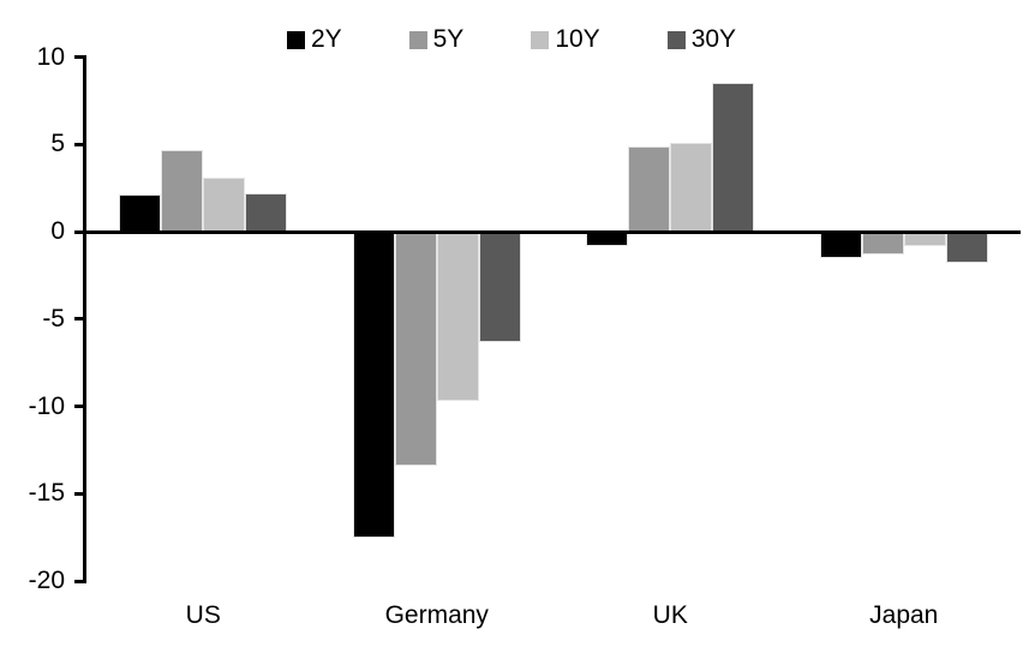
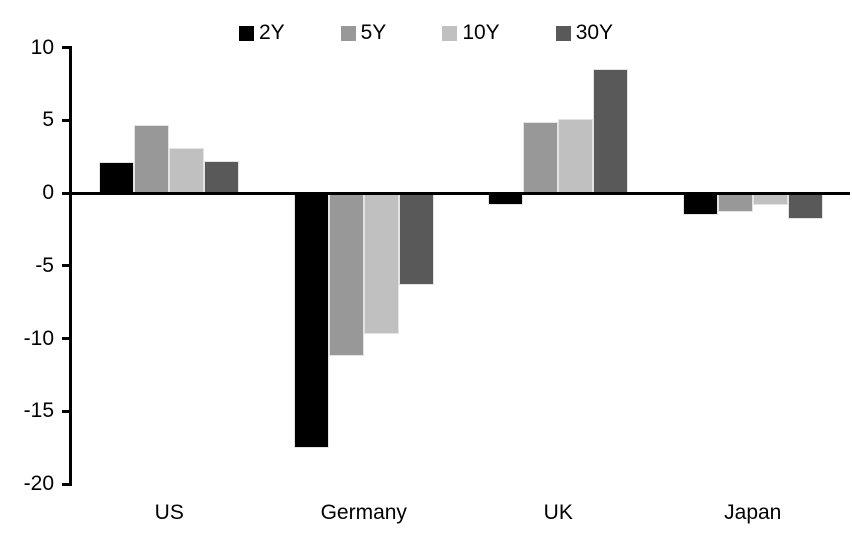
5Y/Germany: -13.4 -> -11.2
